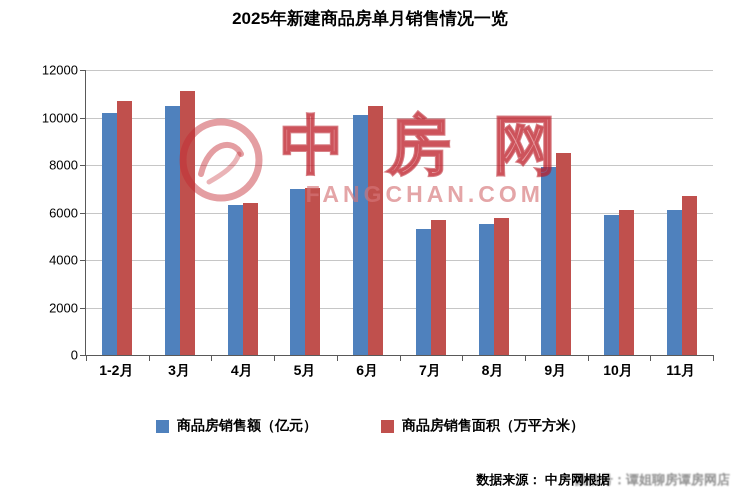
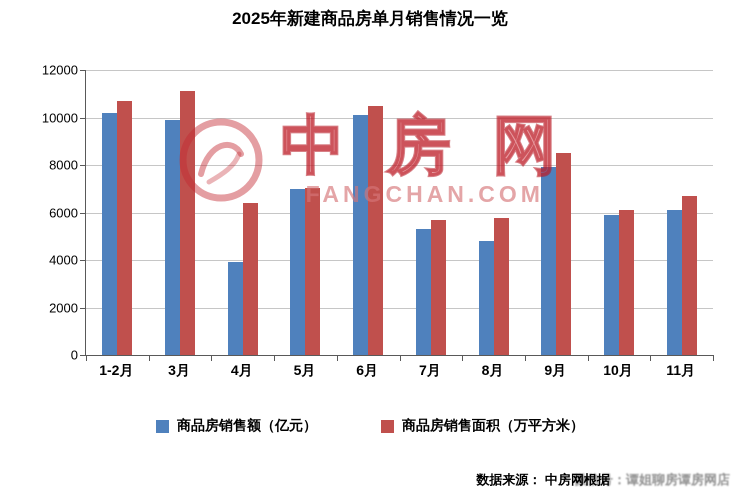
商品房销售额（亿元）/3月: 10500 -> 9900
商品房销售额（亿元）/4月: 6300 -> 3900
商品房销售额（亿元）/8月: 5500 -> 4800
